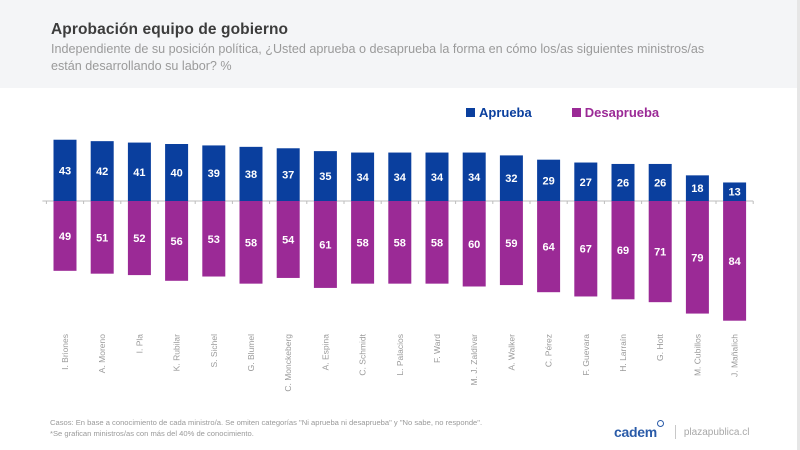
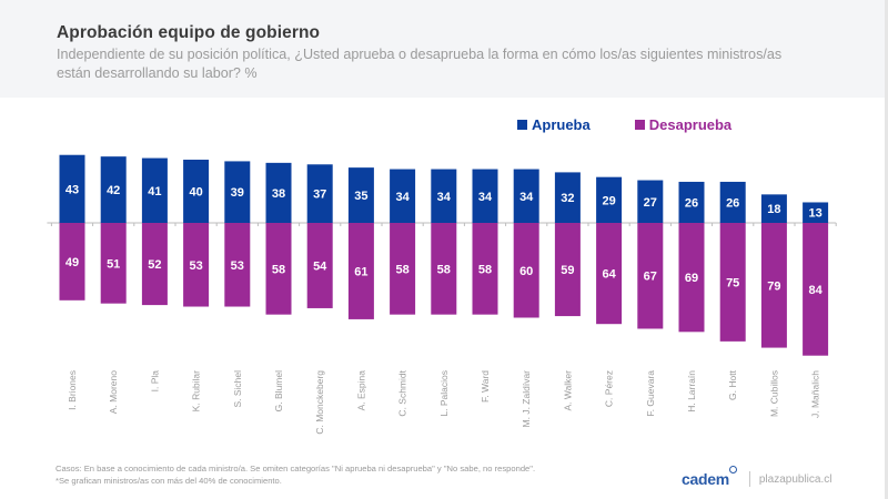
Desaprueba/K. Rubilar: 56 -> 53
Desaprueba/G. Hott: 71 -> 75
